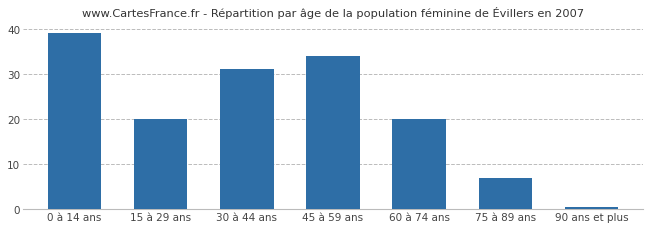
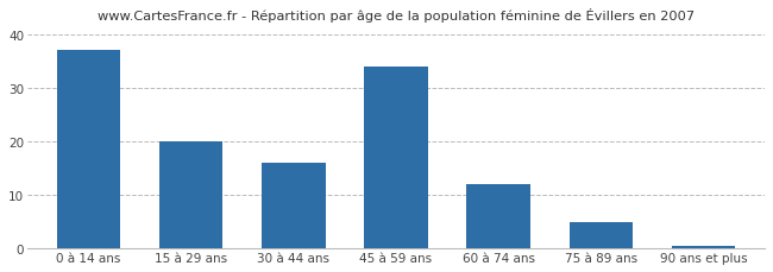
0 à 14 ans: 39.0 -> 37.0
30 à 44 ans: 31.0 -> 16.0
60 à 74 ans: 20.0 -> 12.0
75 à 89 ans: 7.0 -> 5.0
